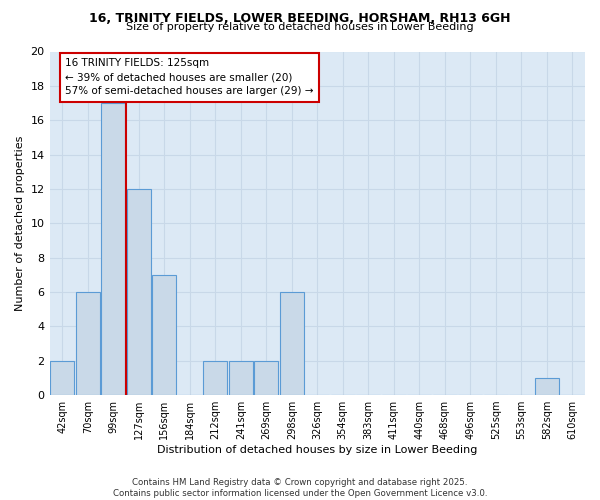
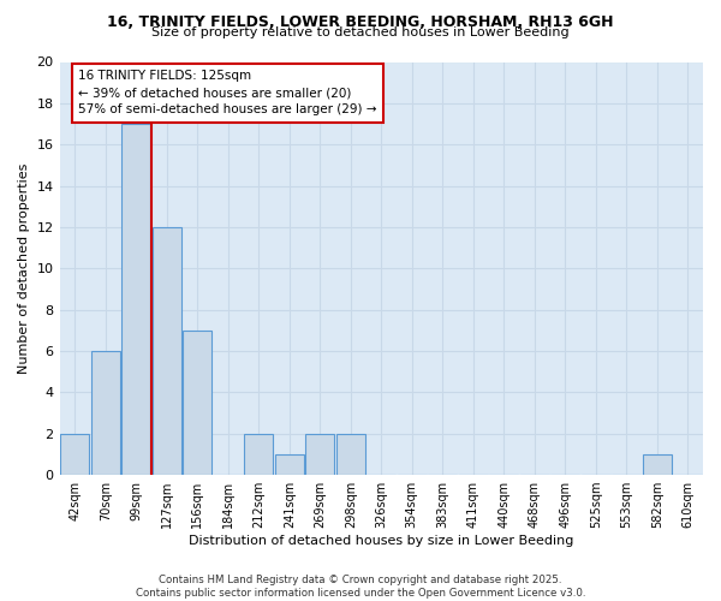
241sqm: 2 -> 1
298sqm: 6 -> 2
